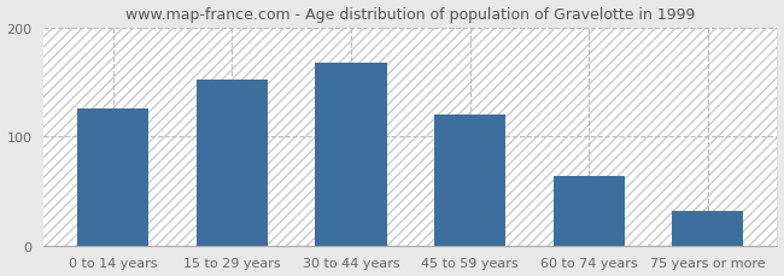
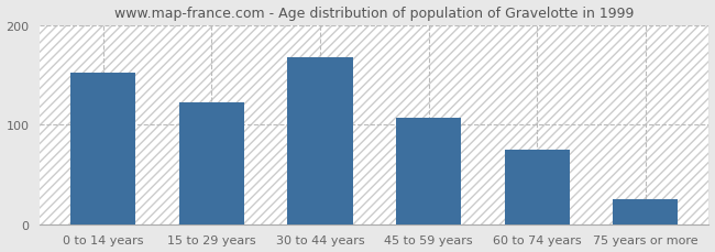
0 to 14 years: 126 -> 152
15 to 29 years: 152 -> 122
45 to 59 years: 120 -> 107
60 to 74 years: 64 -> 75
75 years or more: 32 -> 25
